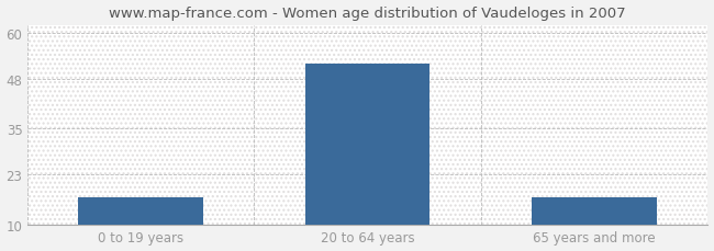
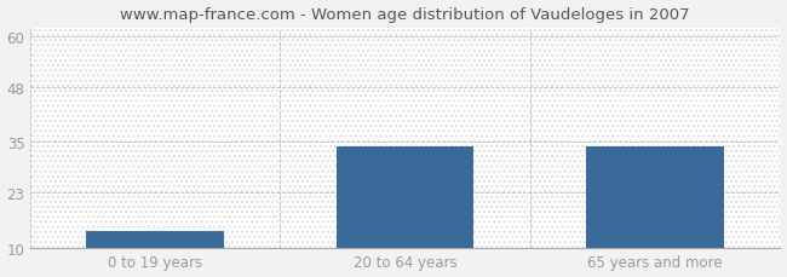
0 to 19 years: 17 -> 14
20 to 64 years: 52 -> 34
65 years and more: 17 -> 34
